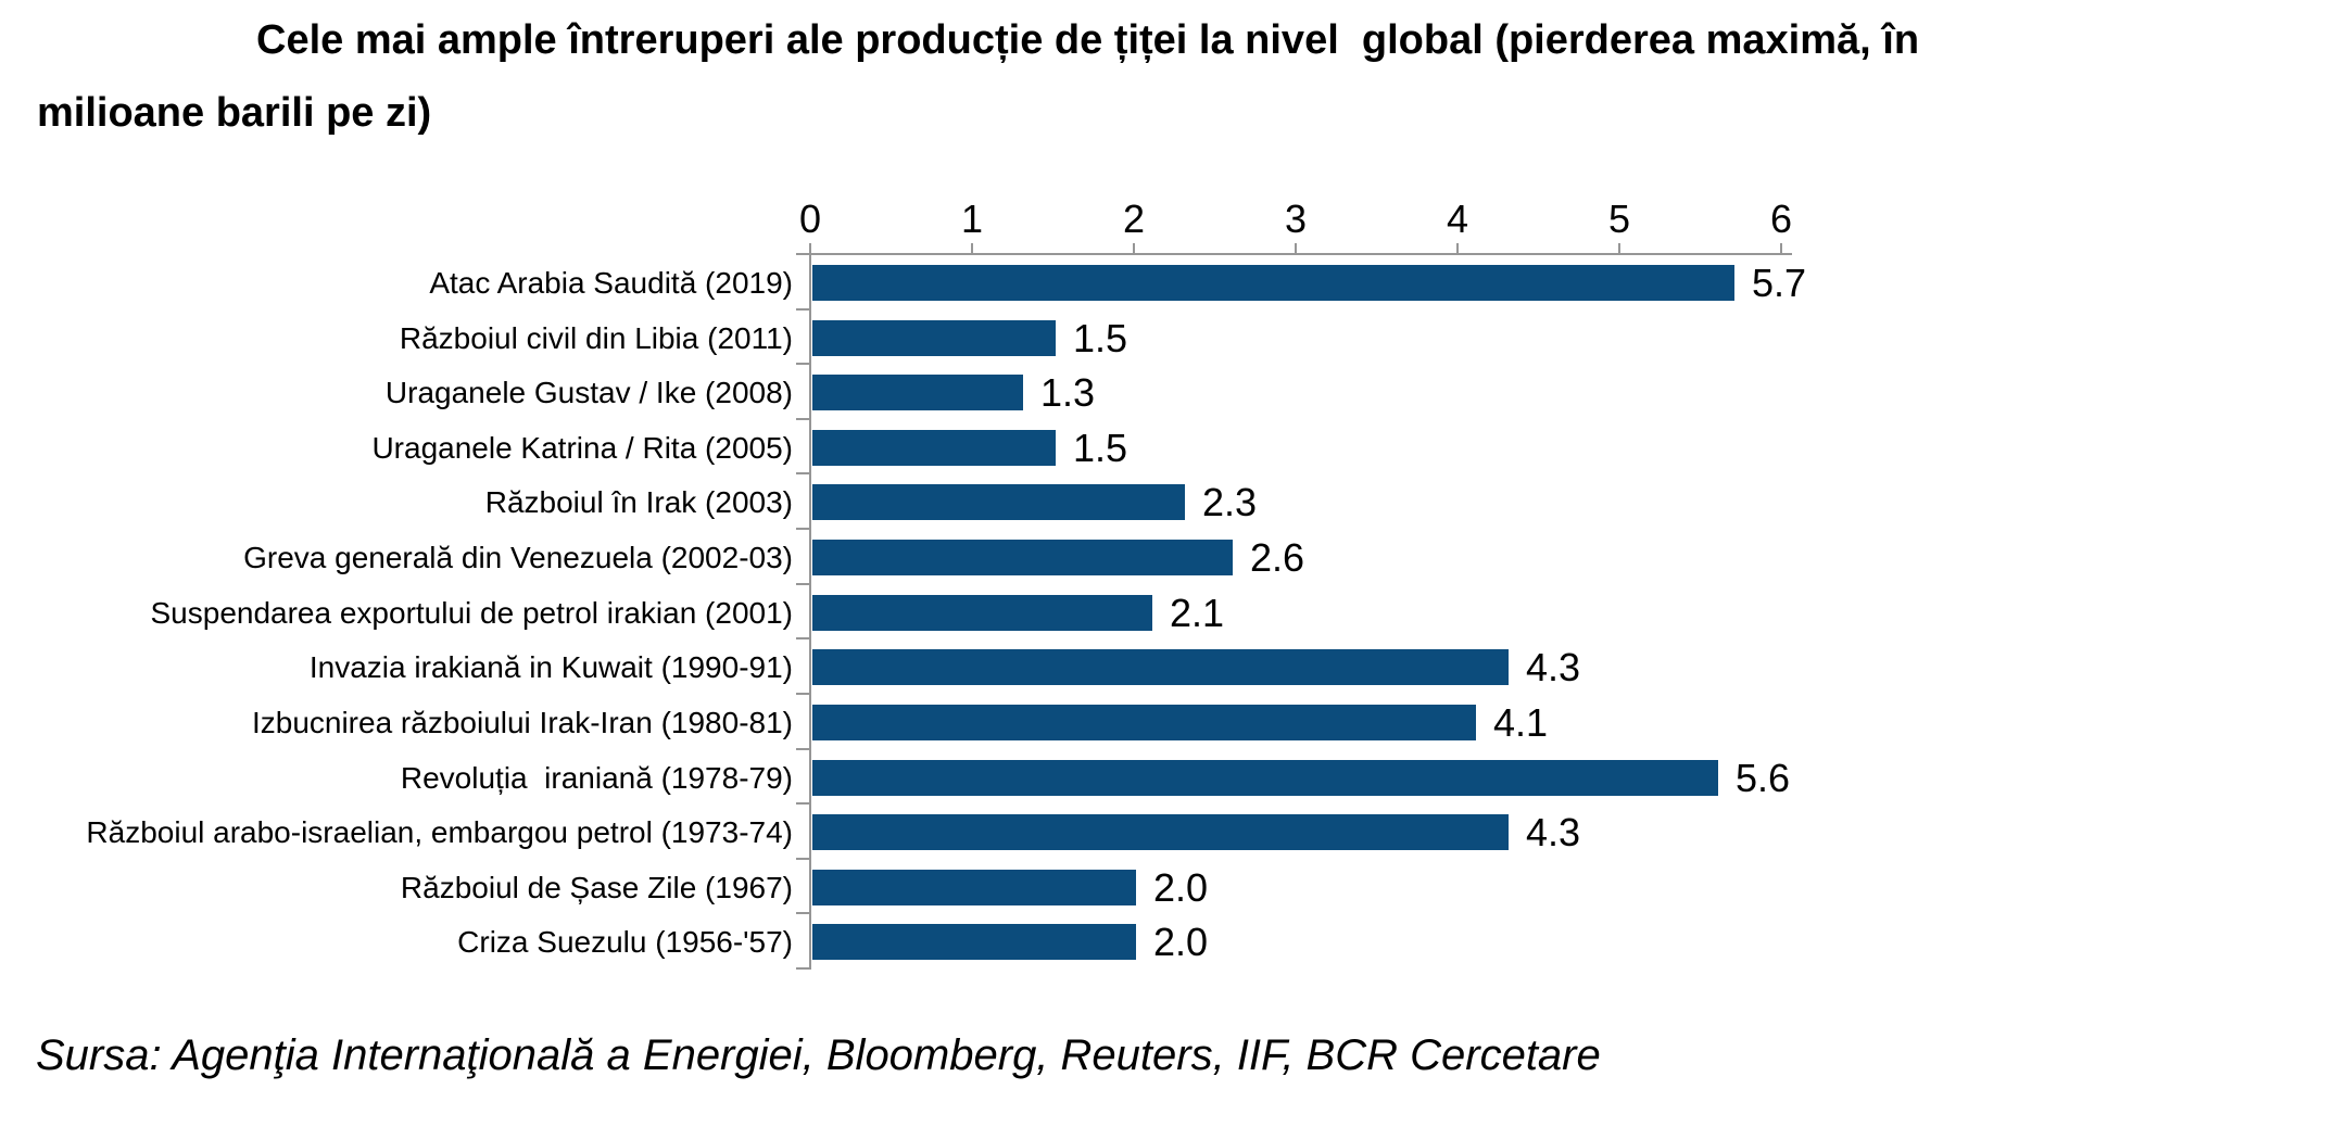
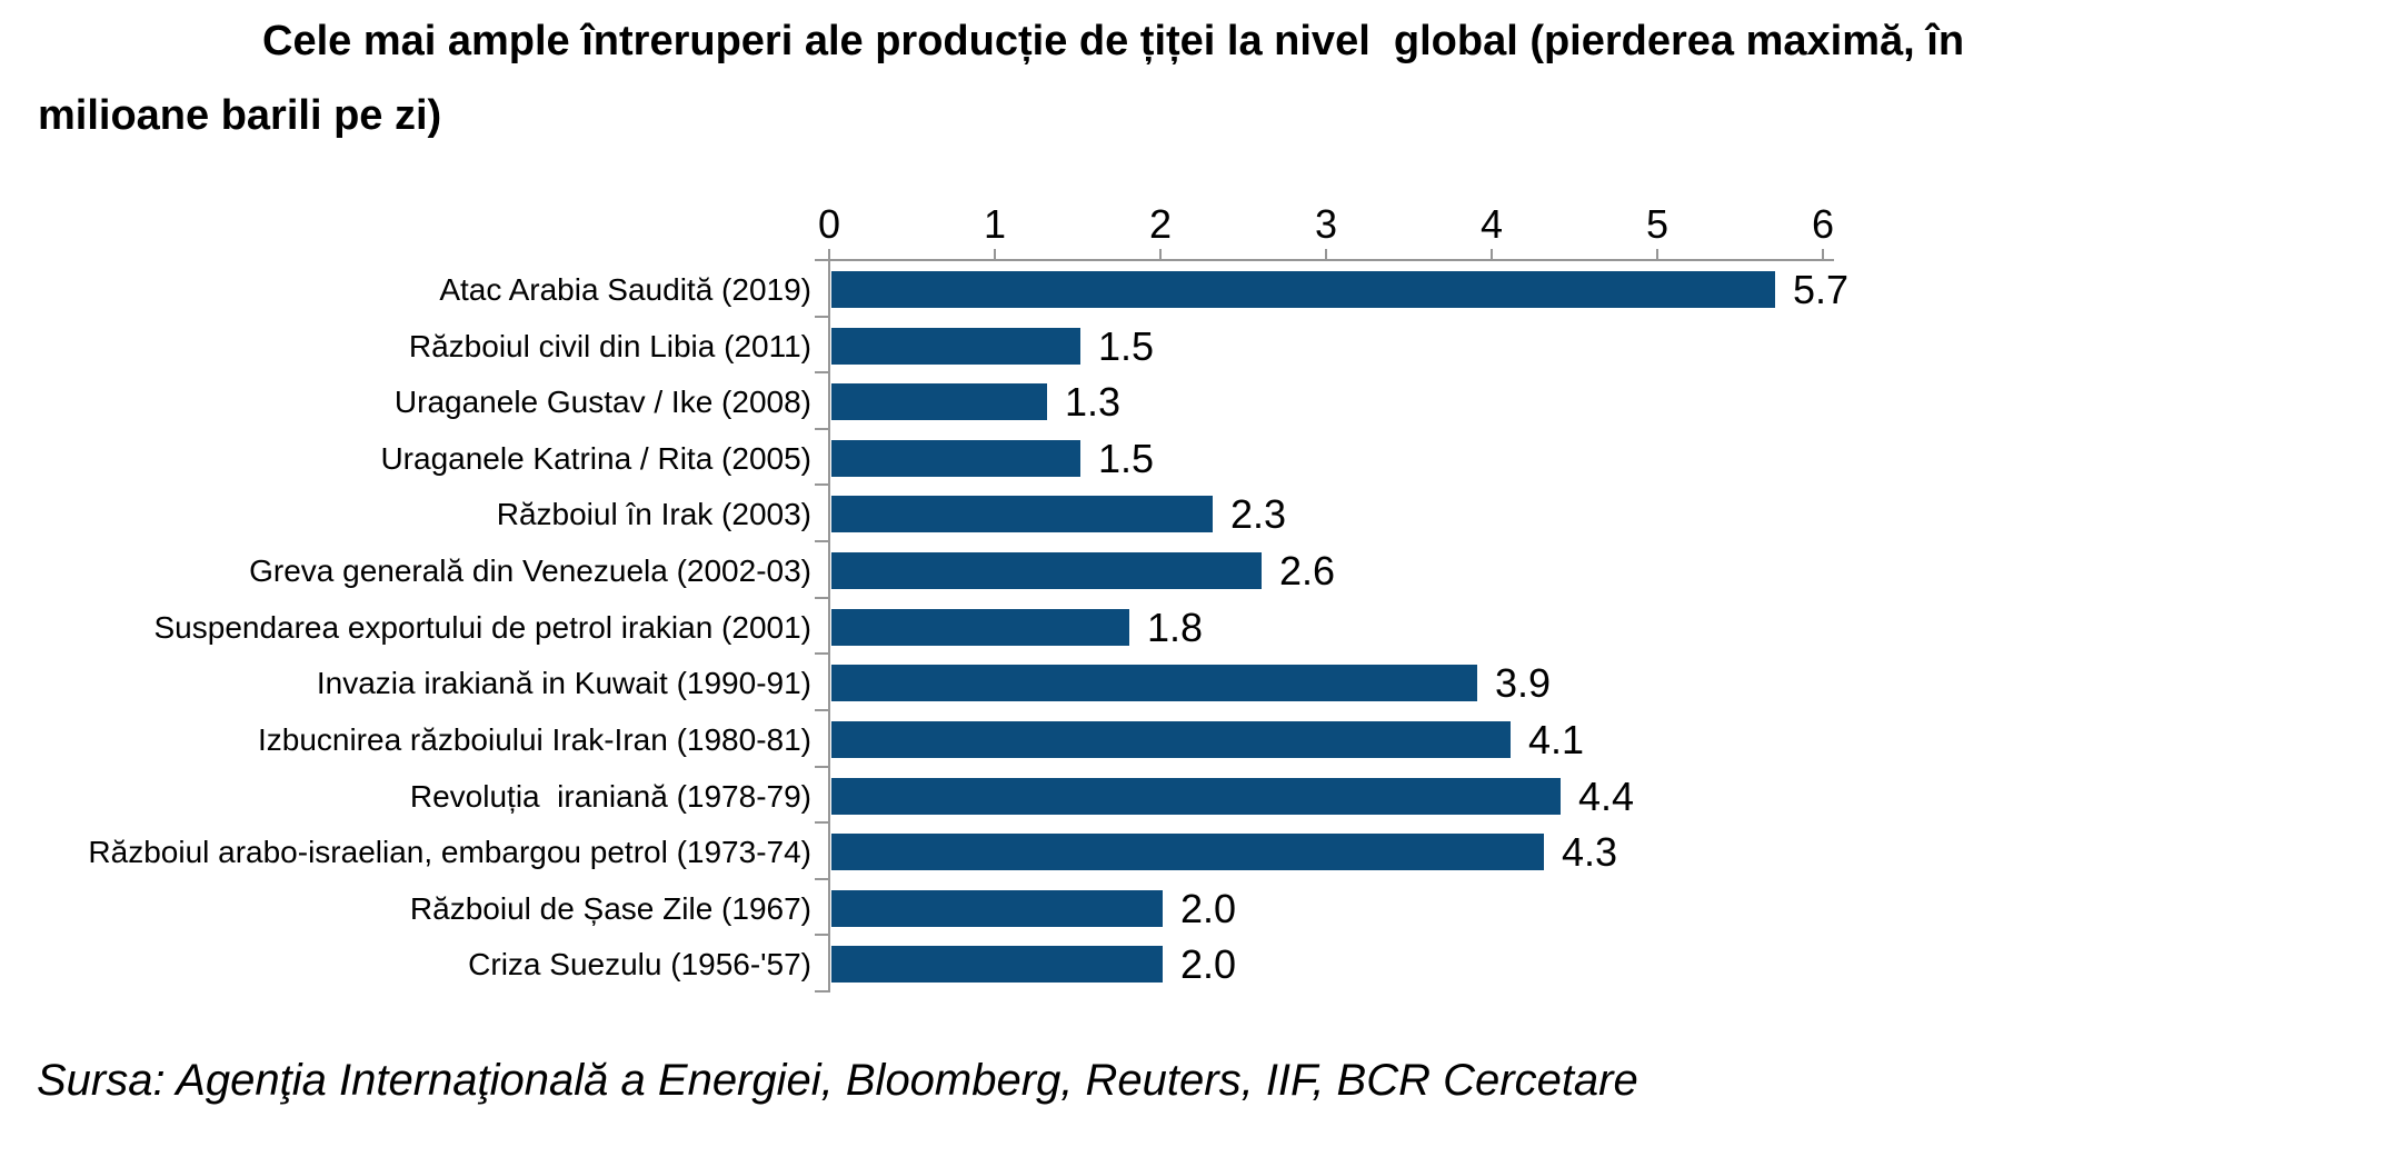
Suspendarea exportului de petrol irakian (2001): 2.1 -> 1.8
Invazia irakiană in Kuwait (1990-91): 4.3 -> 3.9
Revoluția iraniană (1978-79): 5.6 -> 4.4
